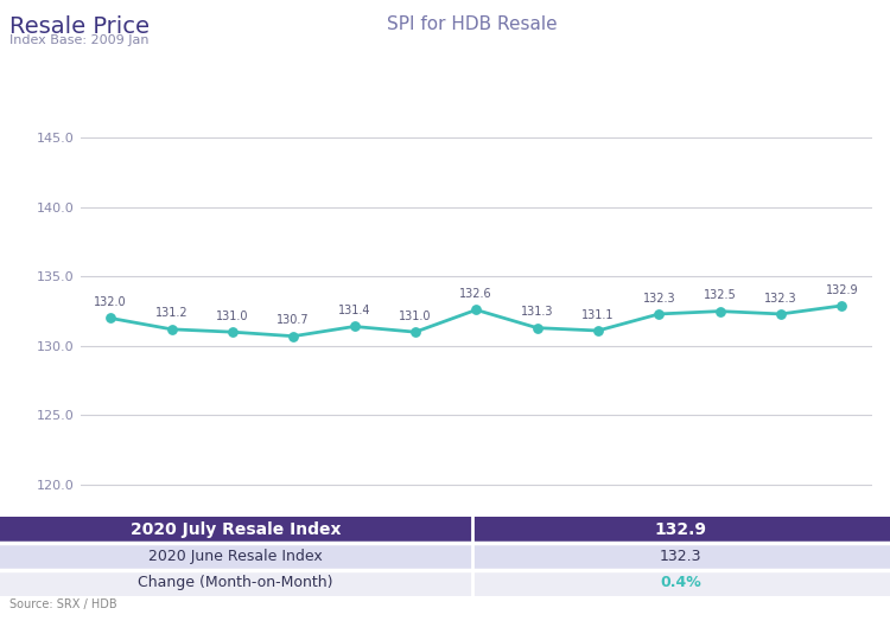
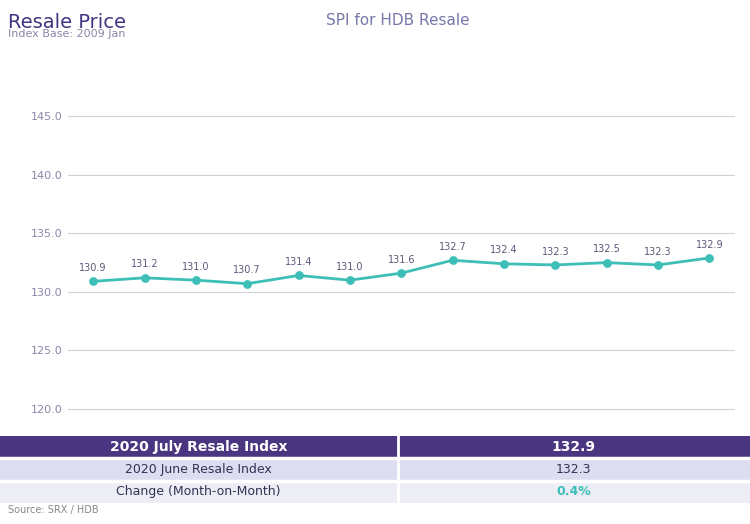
2019/7: 132.0 -> 130.9
2020/1: 132.6 -> 131.6
2020/2: 131.3 -> 132.7
2020/3: 131.1 -> 132.4
